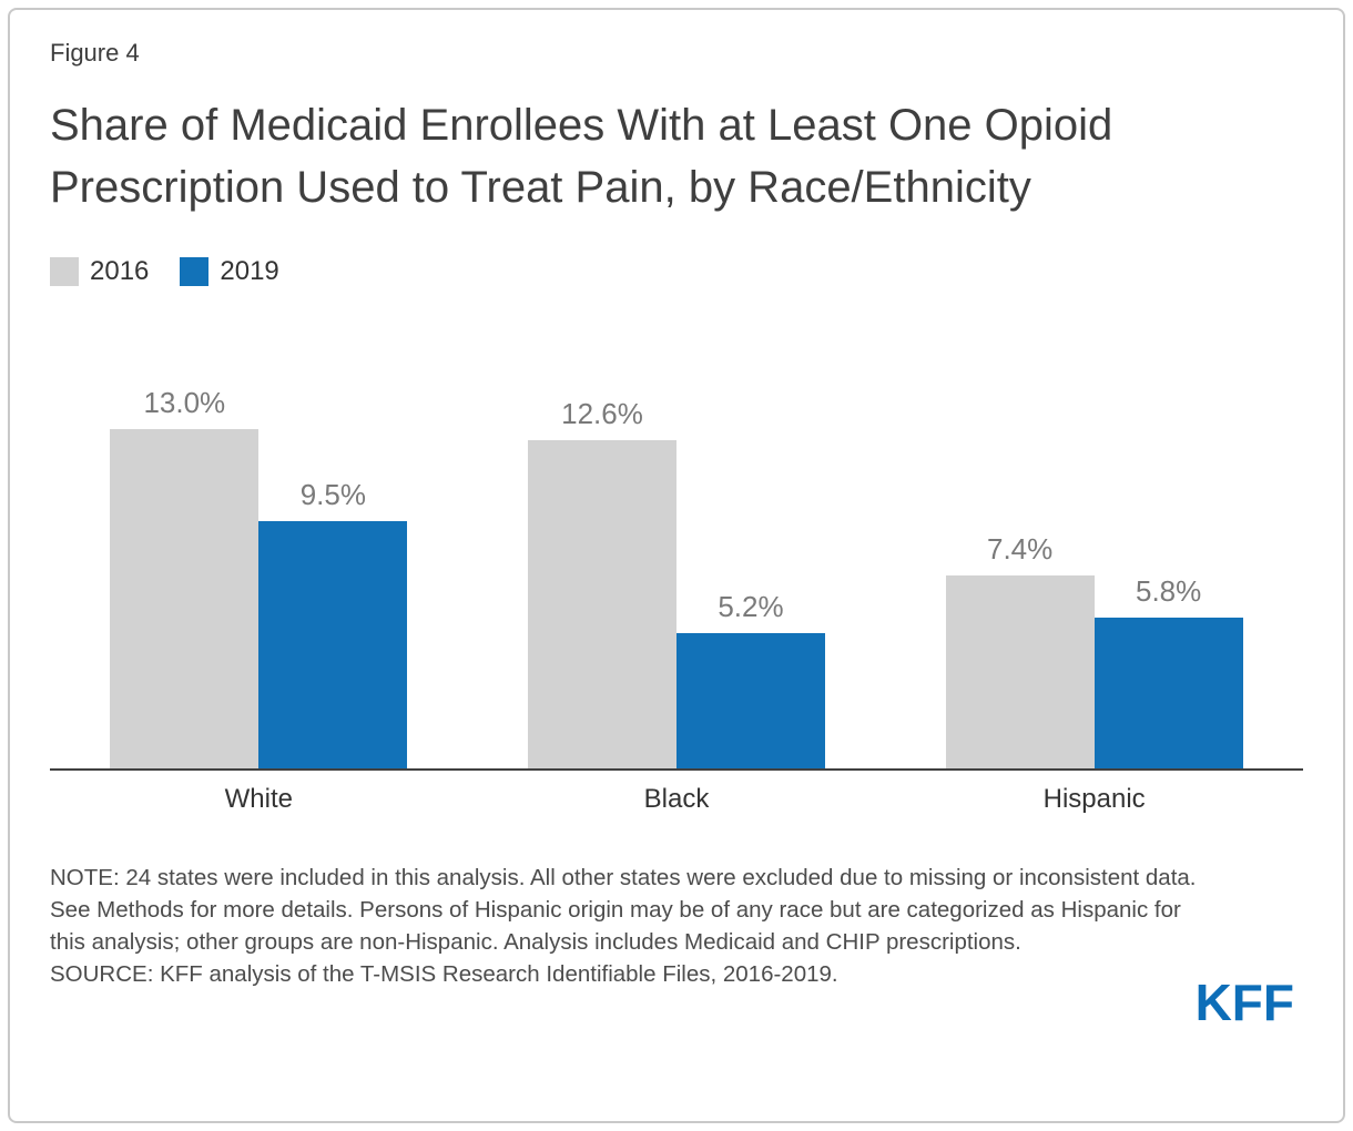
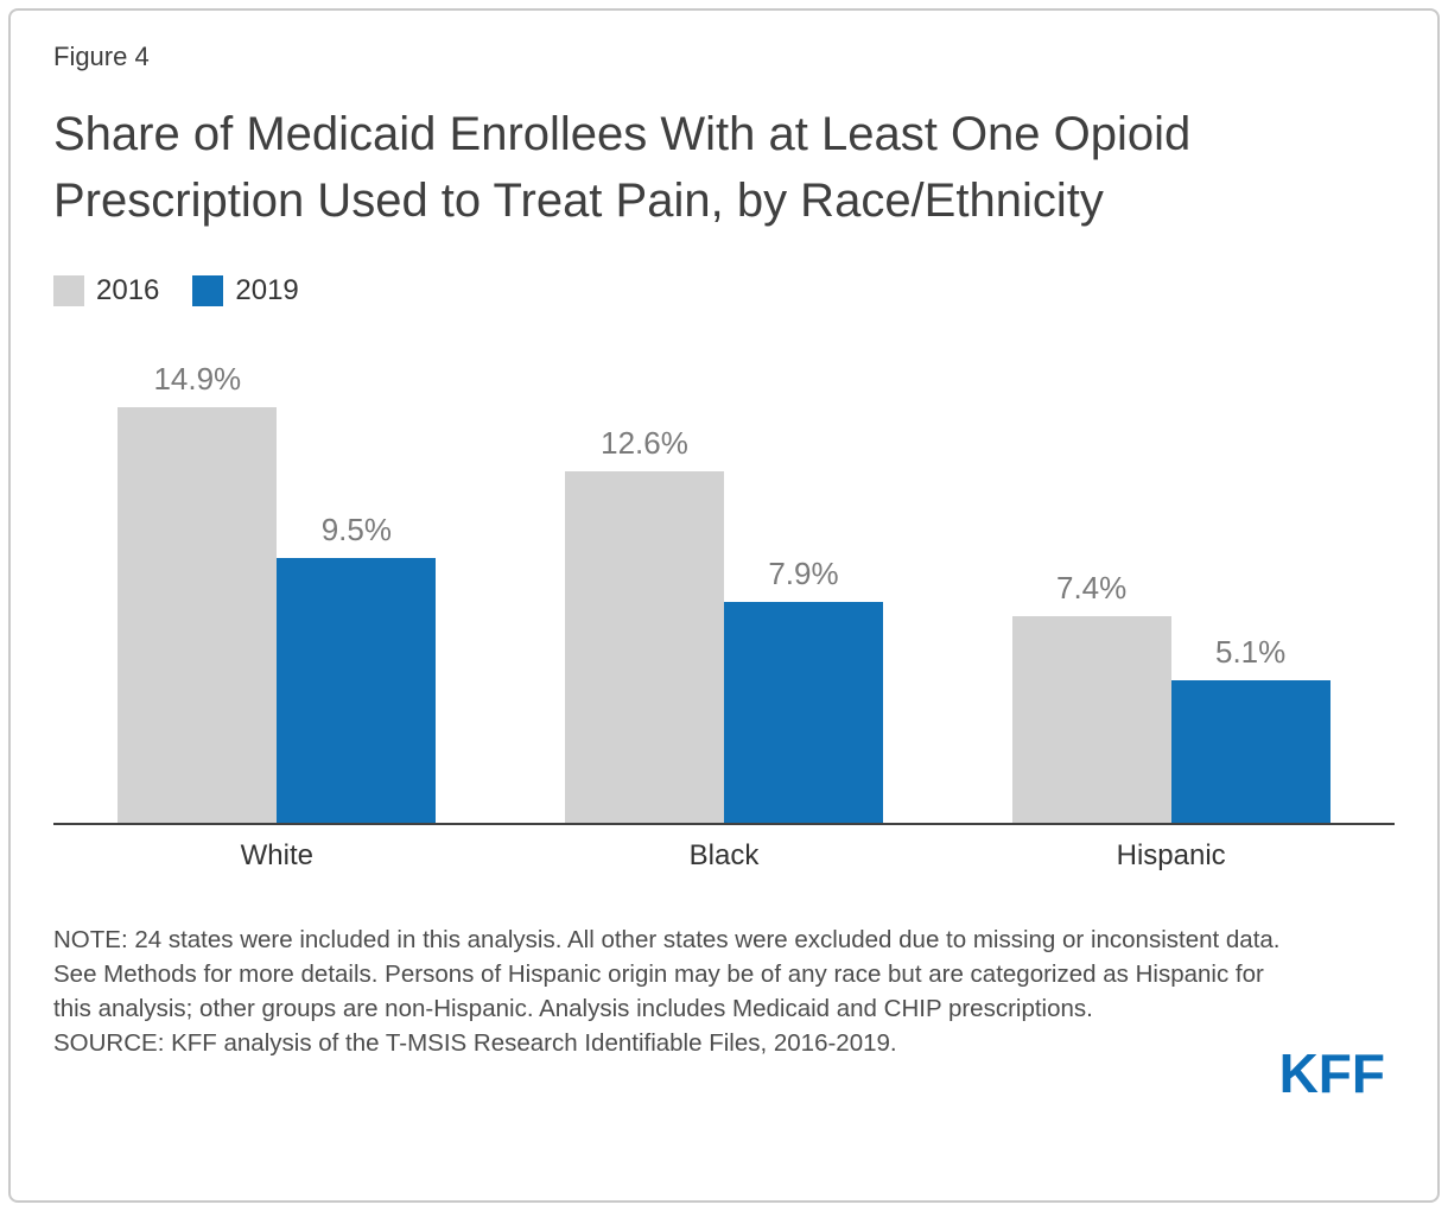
2016/White: 13.0% -> 14.9%
2019/Black: 5.2% -> 7.9%
2019/Hispanic: 5.8% -> 5.1%
